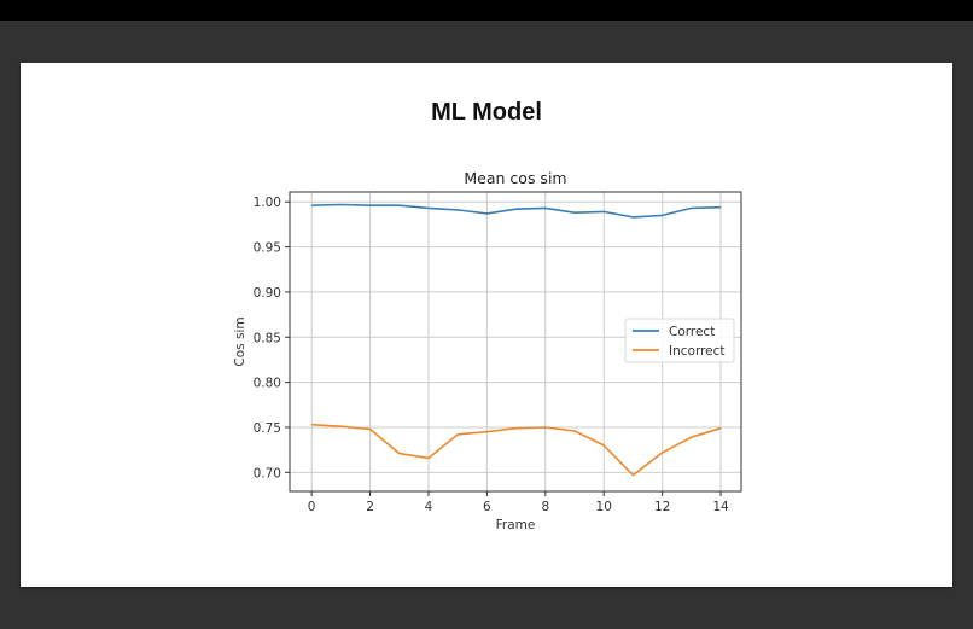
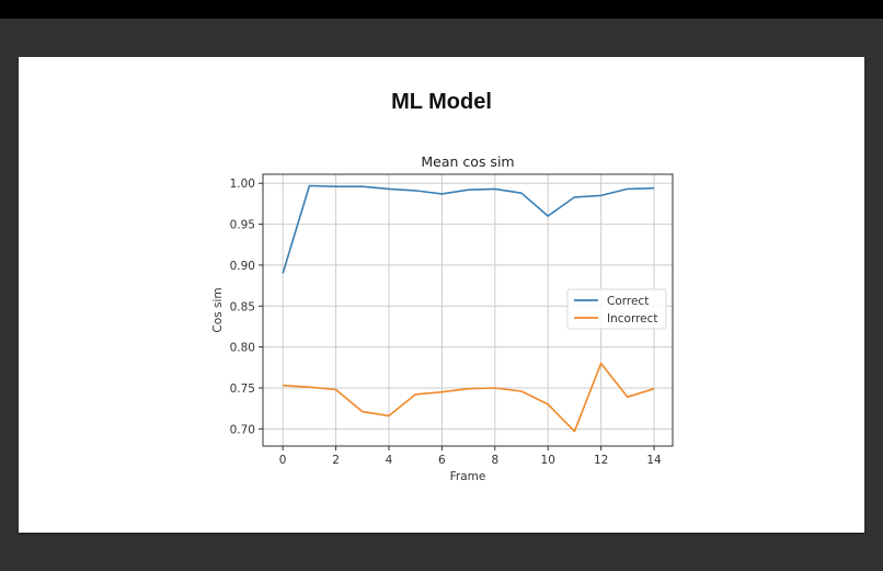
Correct/0: 1.00 -> 0.89
Correct/10: 0.99 -> 0.96
Incorrect/12: 0.72 -> 0.78
